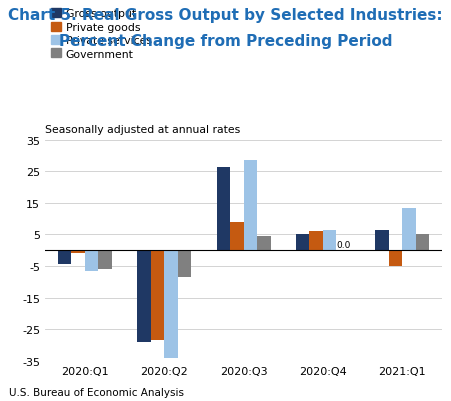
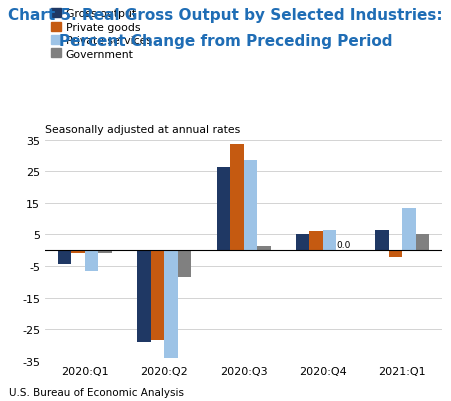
Government/2020:Q1: -6.0 -> -1.0
Private goods/2020:Q3: 9.0 -> 33.5
Government/2020:Q3: 4.5 -> 1.5
Private goods/2021:Q1: -5.0 -> -2.0
